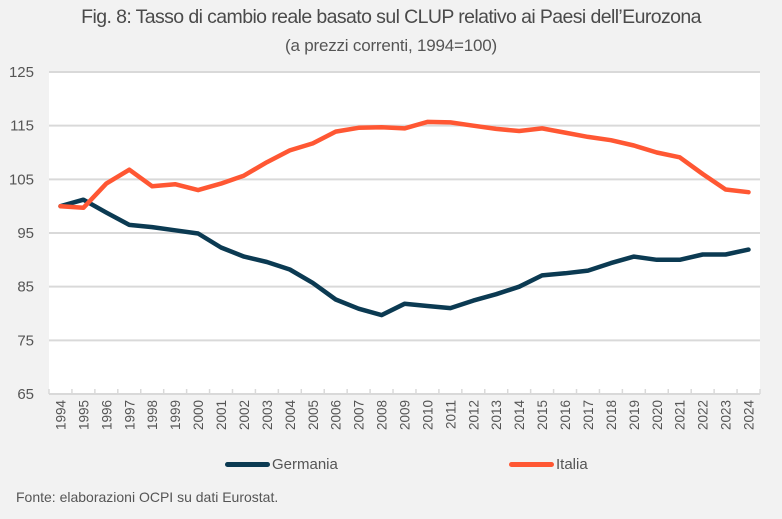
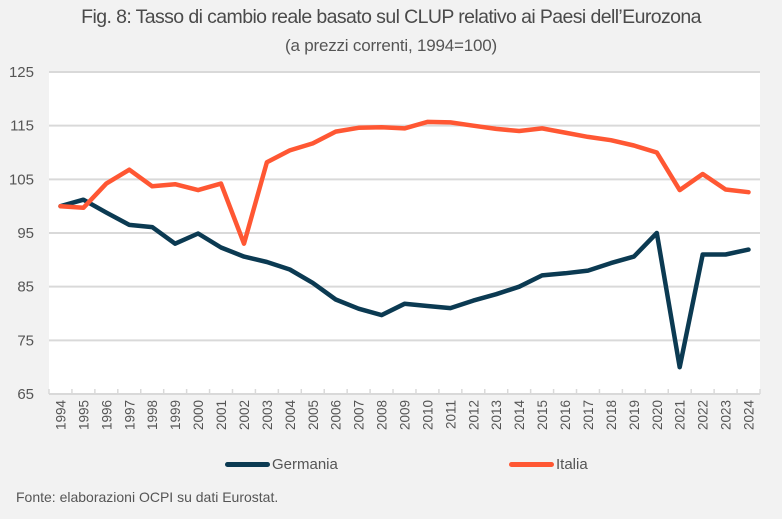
Germania/1999: 96 -> 93
Italia/2002: 106 -> 93
Germania/2020: 90 -> 95
Germania/2021: 90 -> 70
Italia/2021: 109 -> 103
